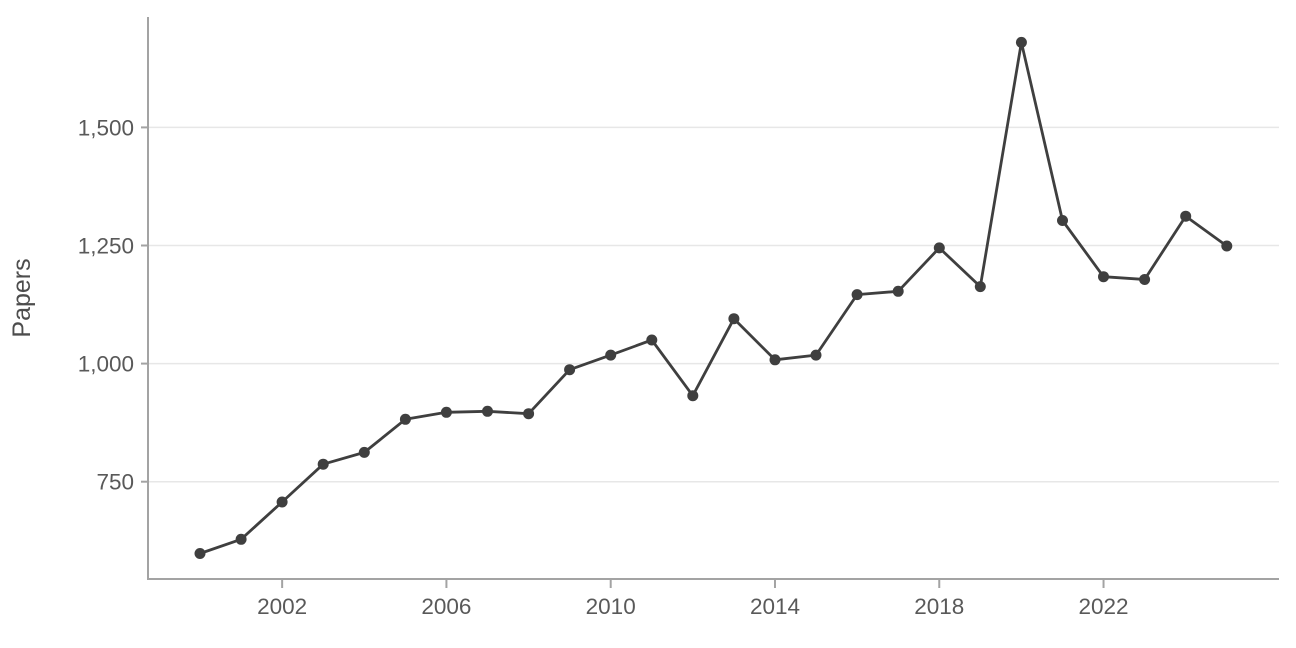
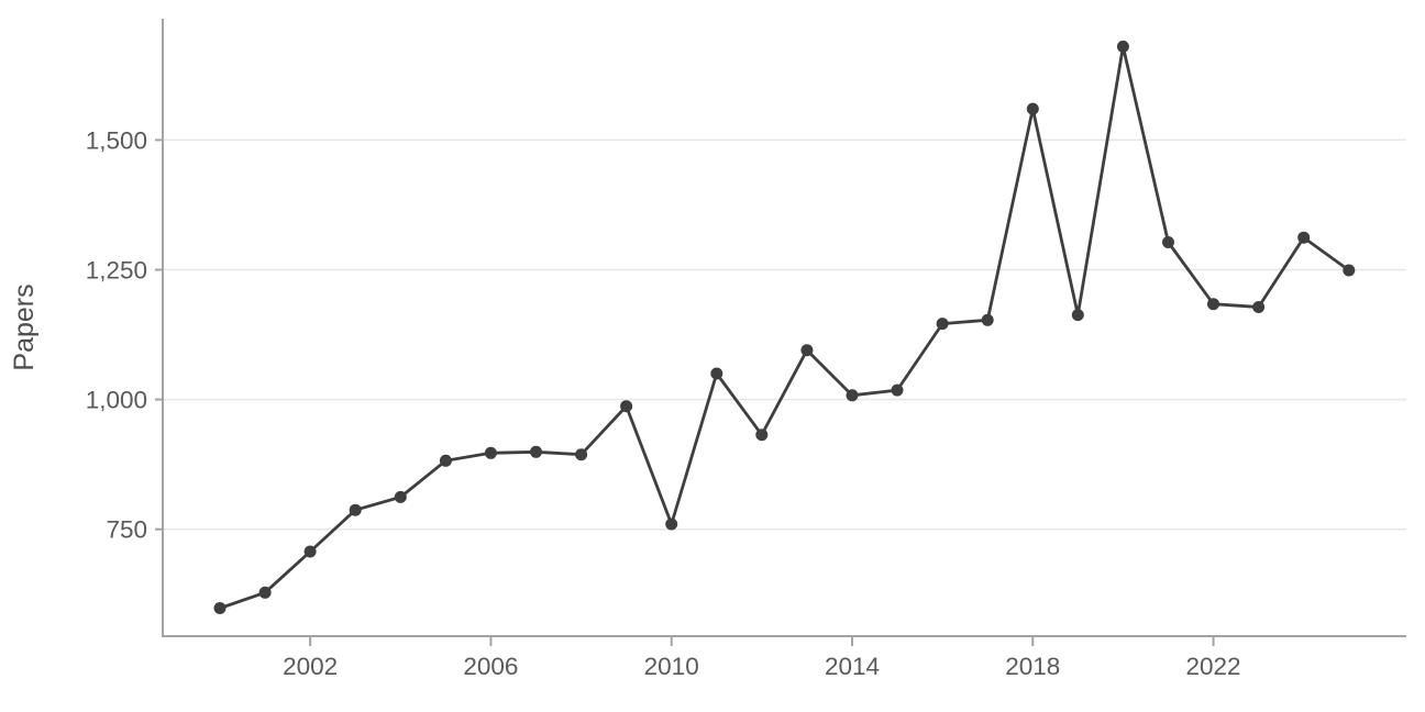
2010: 1020 -> 760
2018: 1240 -> 1560
